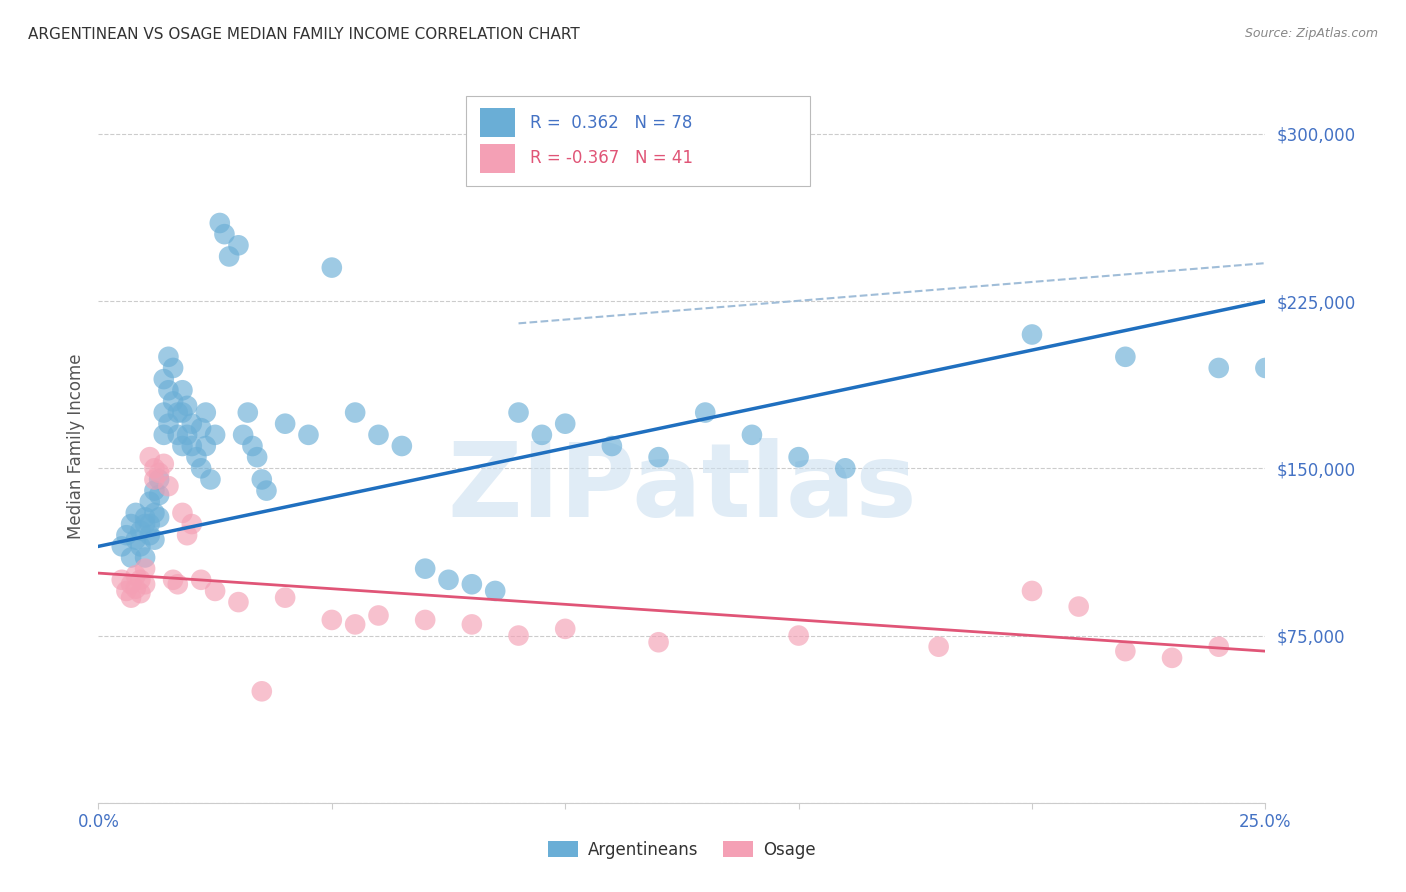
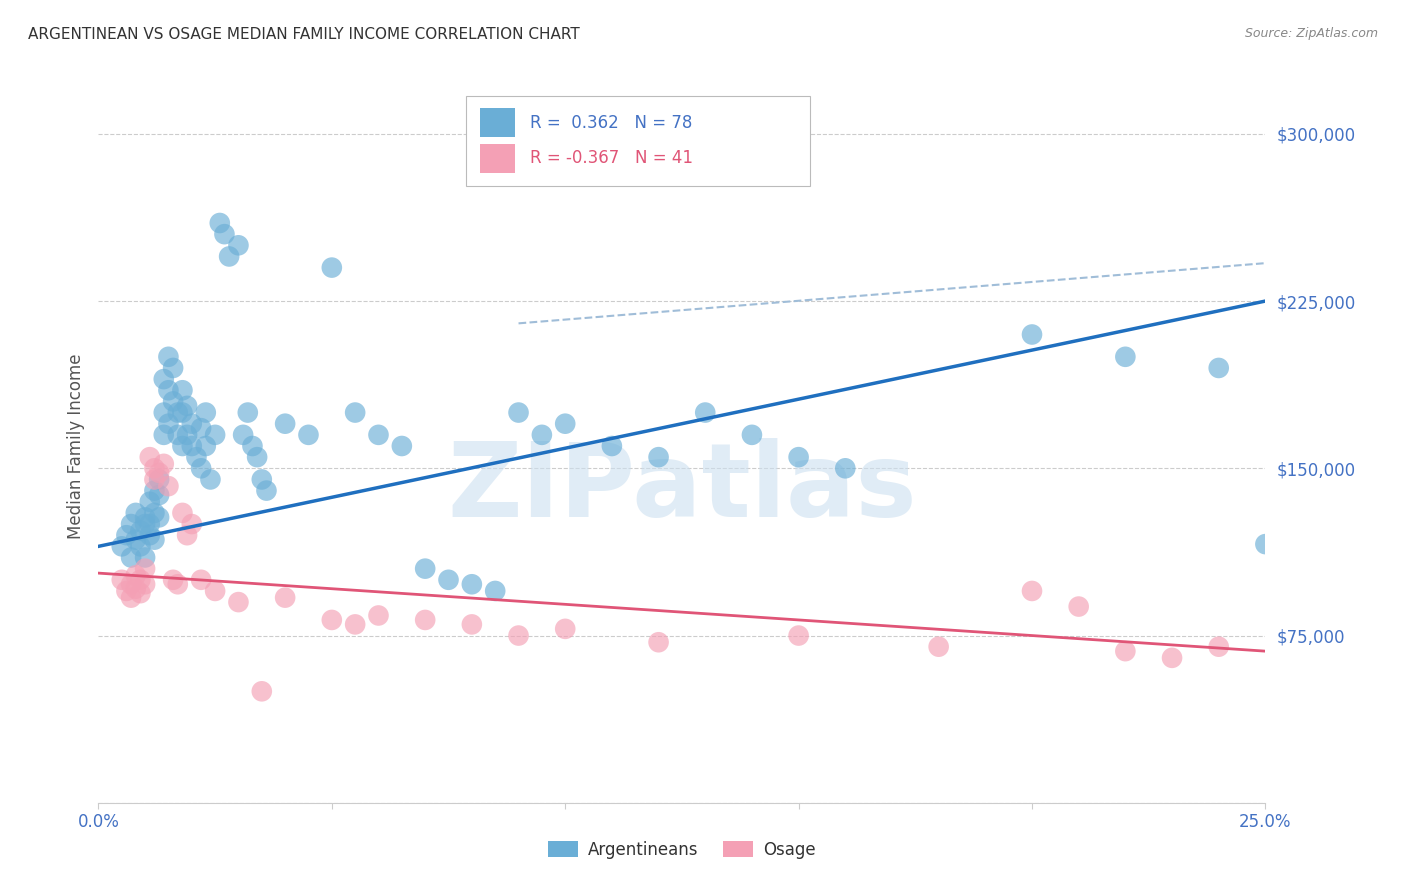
Argentineans/25.0%: $195,000 -> $116,000
